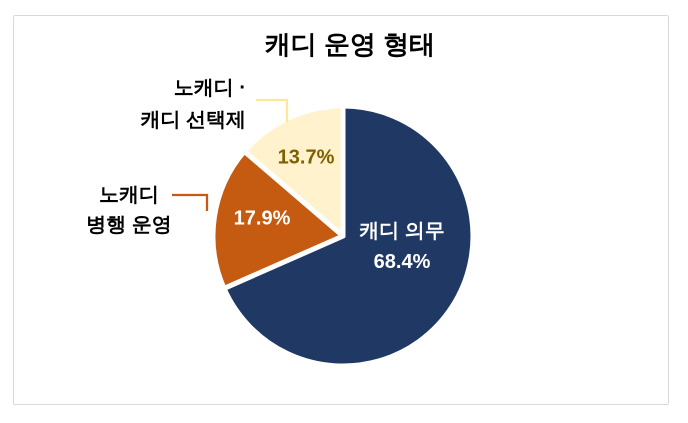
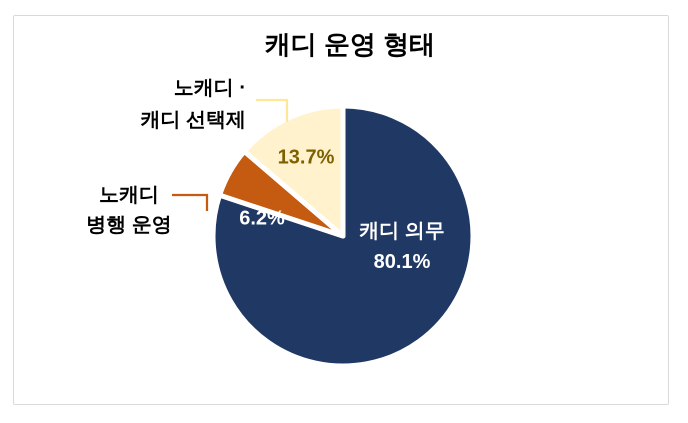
캐디 의무: 68.4% -> 80.1%
노캐디 병행 운영: 17.9% -> 6.2%
